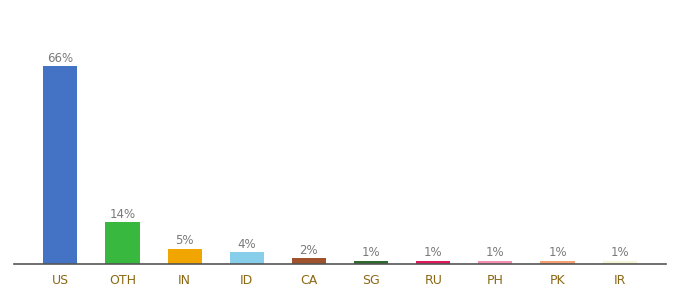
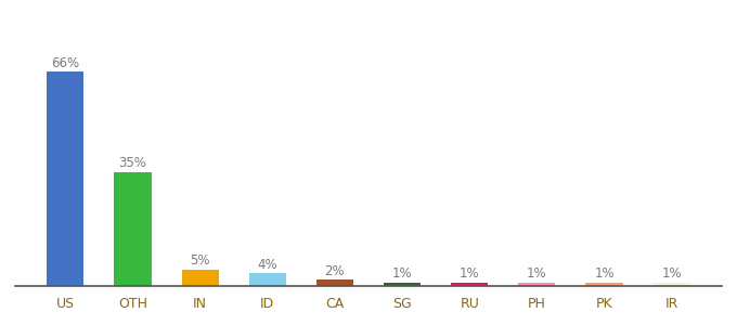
OTH: 14% -> 35%
